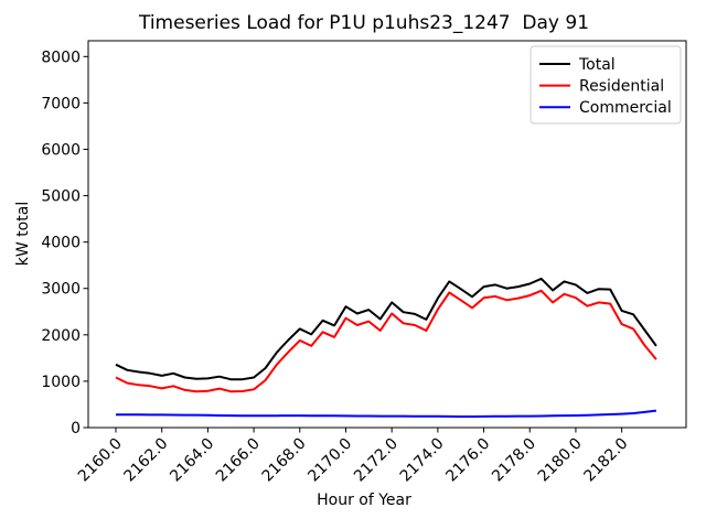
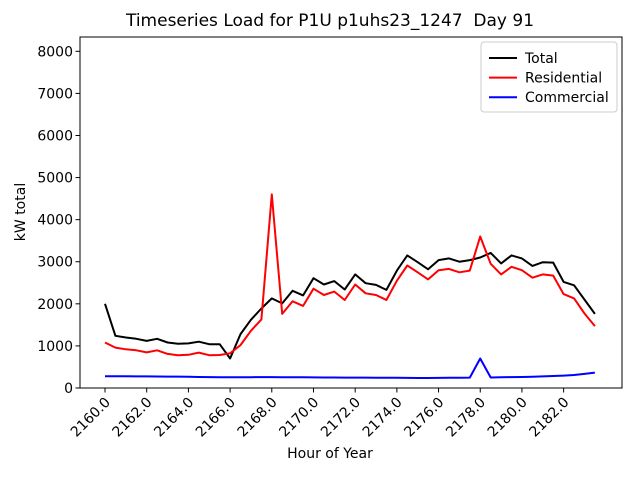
Total/2160.0: 1400 -> 2000
Total/2166.0: 1100 -> 700
Residential/2168.0: 1900 -> 4600
Residential/2178.0: 2800 -> 3600
Commercial/2178.0: 200 -> 700
